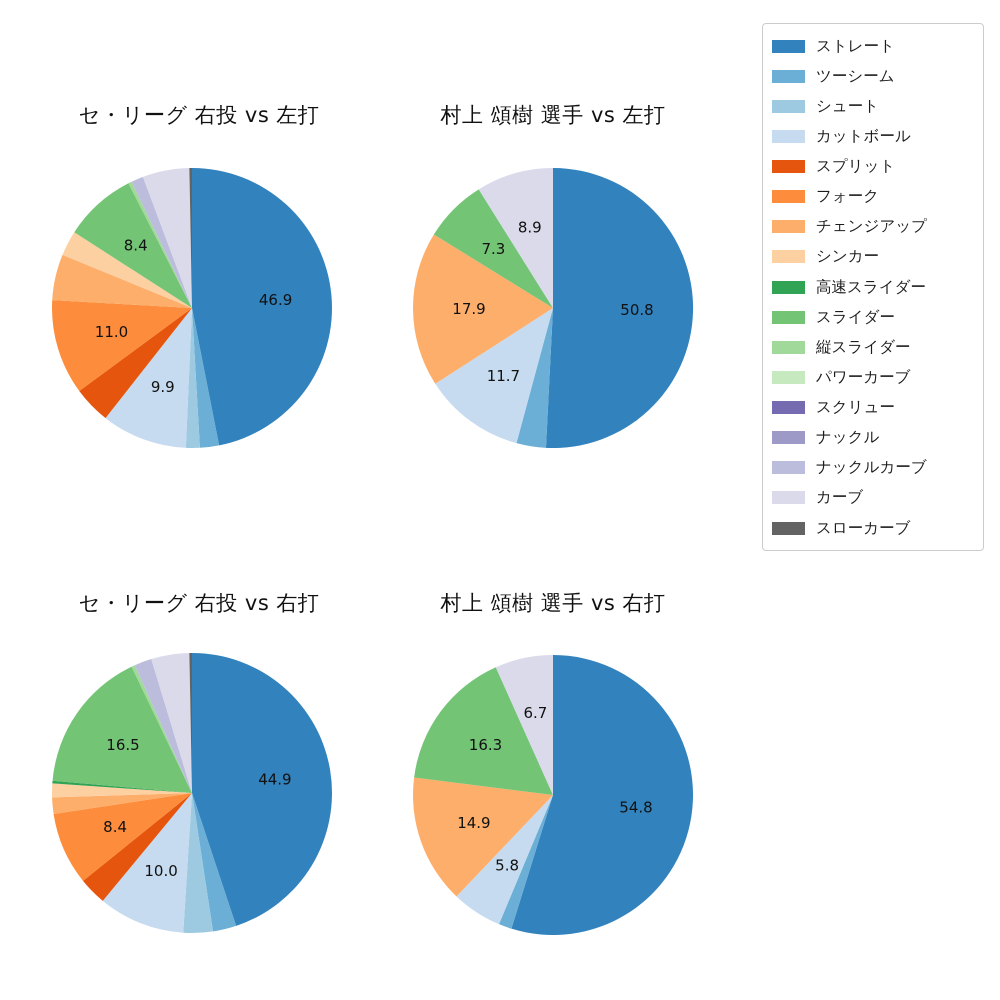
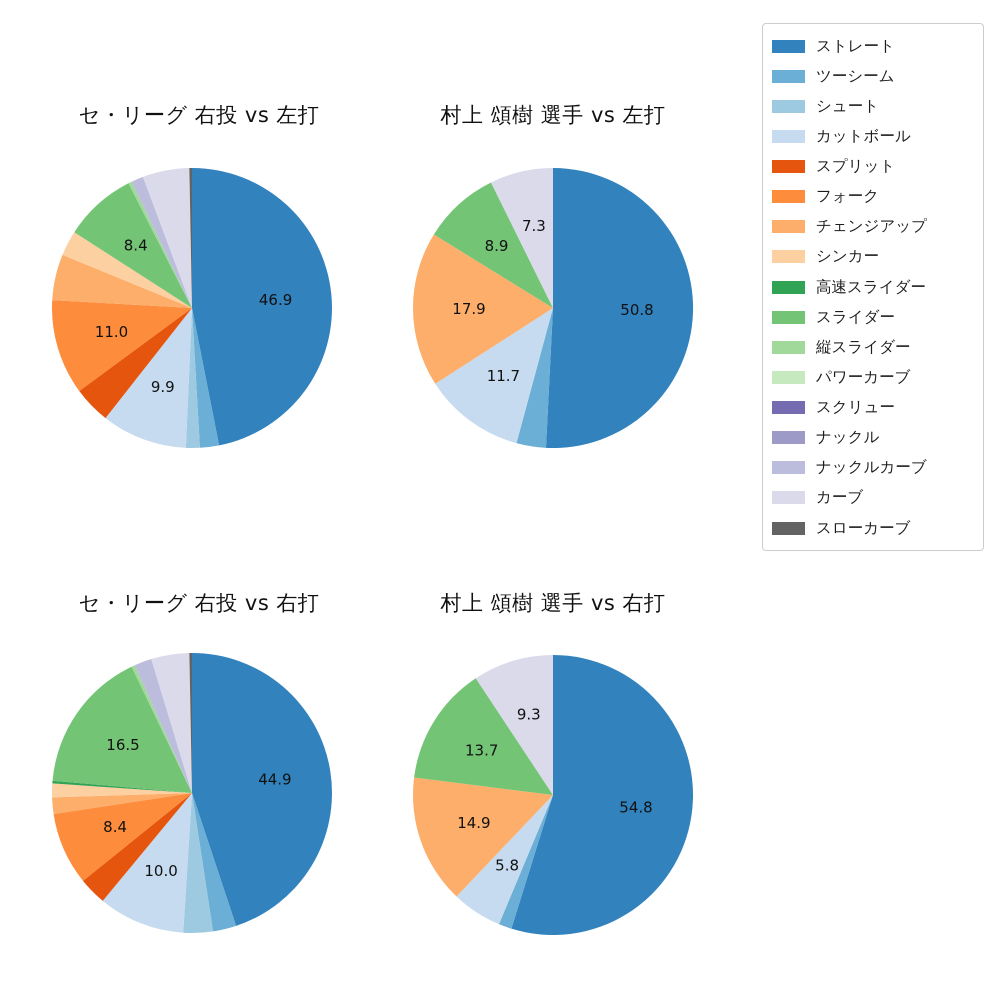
村上 頌樹 選手 vs 左打/スライダー: 7.3 -> 8.9
村上 頌樹 選手 vs 左打/カーブ: 8.9 -> 7.3
村上 頌樹 選手 vs 右打/スライダー: 16.3 -> 13.7
村上 頌樹 選手 vs 右打/カーブ: 6.7 -> 9.3
